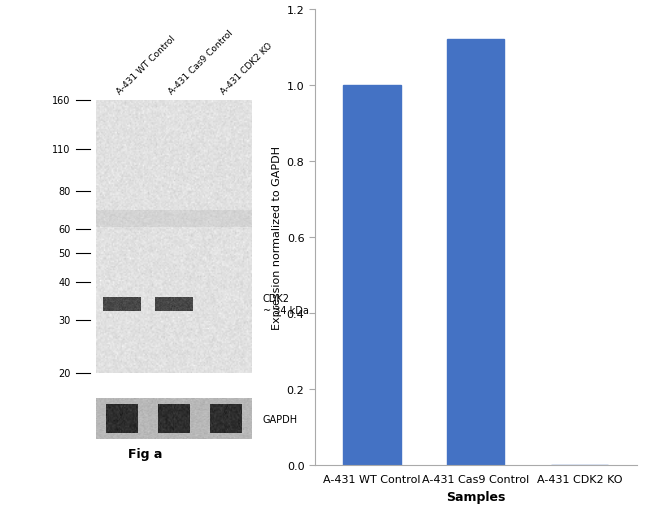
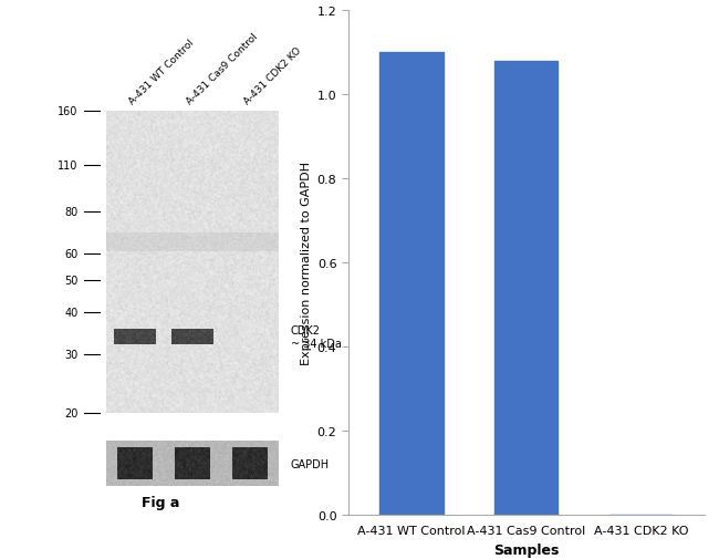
A-431 WT Control: 1.00 -> 1.10
A-431 Cas9 Control: 1.12 -> 1.08
